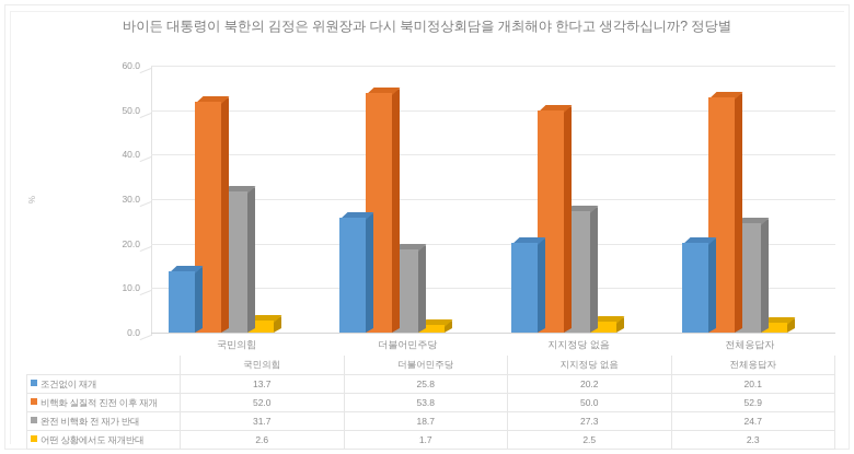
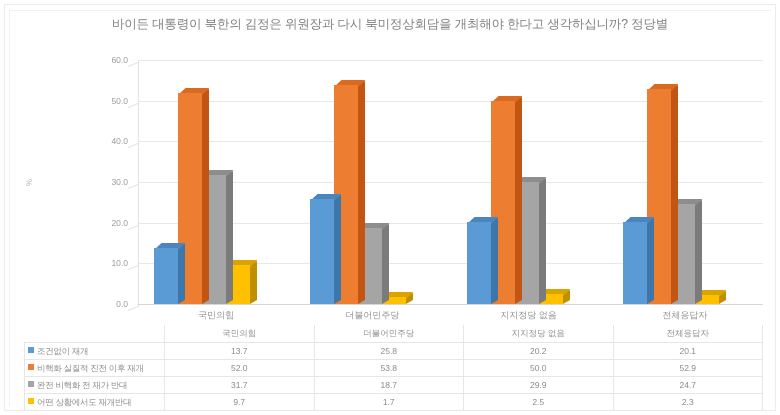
어떤 상황에서도 재개반대/국민의힘: 2.6 -> 9.7
완전 비핵화 전 재가 반대/지지정당 없음: 27.3 -> 29.9
